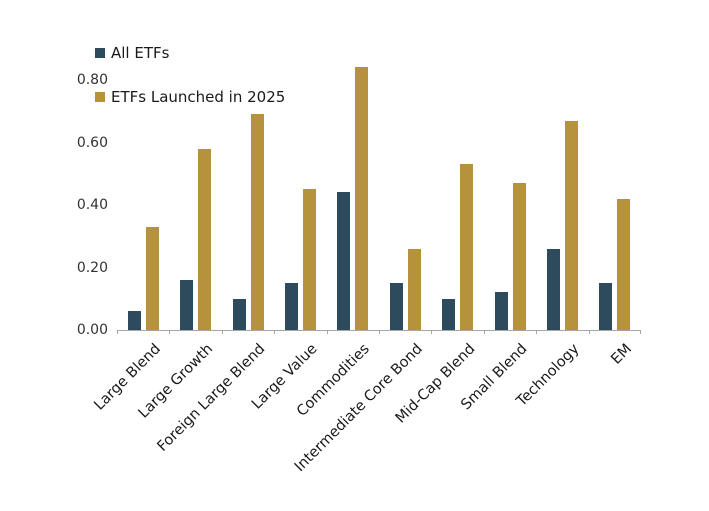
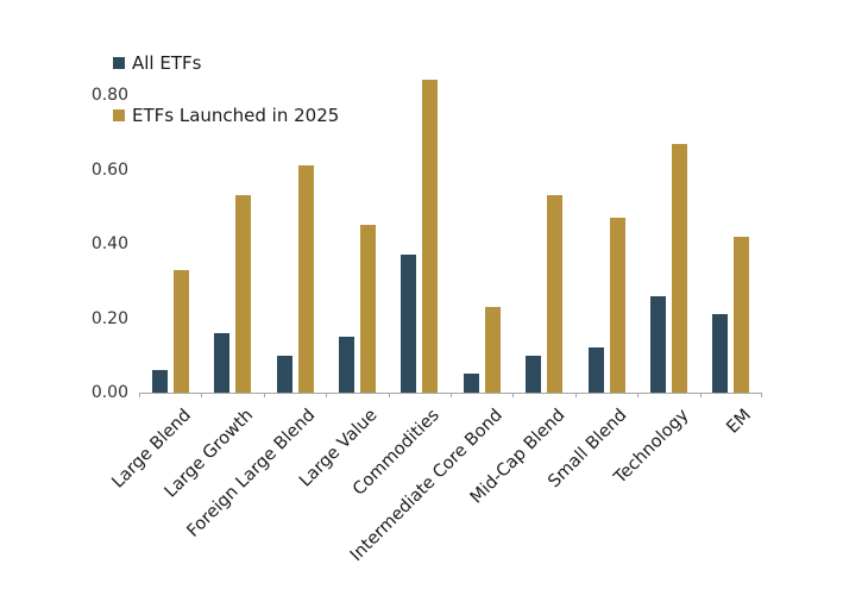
ETFs Launched in 2025/Large Growth: 0.58 -> 0.53
ETFs Launched in 2025/Foreign Large Blend: 0.69 -> 0.61
All ETFs/Commodities: 0.44 -> 0.37
All ETFs/Intermediate Core Bond: 0.15 -> 0.05
ETFs Launched in 2025/Intermediate Core Bond: 0.26 -> 0.23
All ETFs/EM: 0.15 -> 0.21
